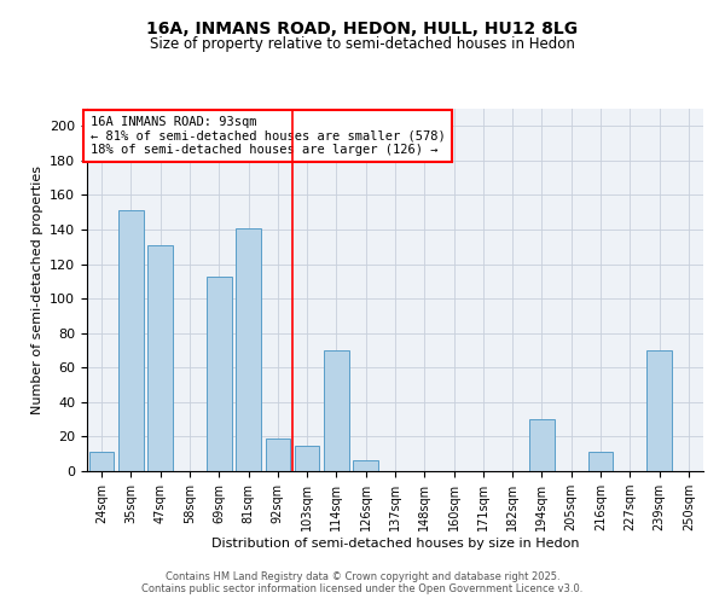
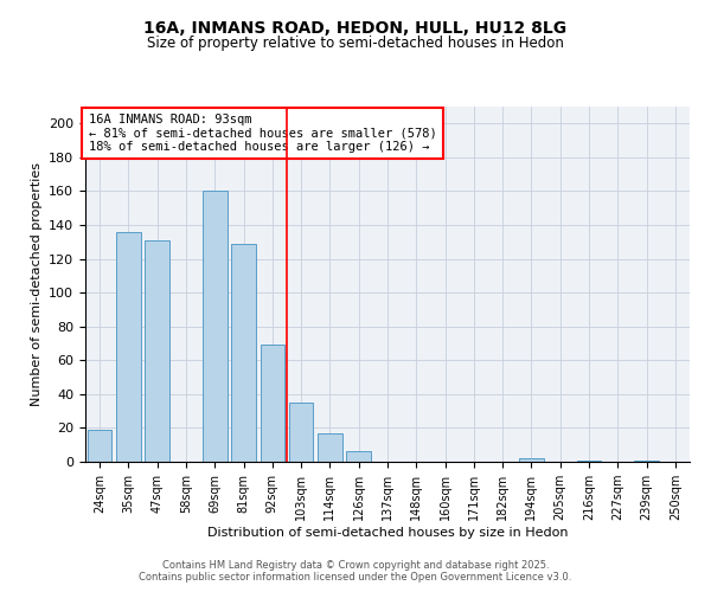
24sqm: 11 -> 19
35sqm: 151 -> 136
69sqm: 113 -> 160
81sqm: 141 -> 129
92sqm: 19 -> 69
103sqm: 15 -> 35
114sqm: 70 -> 17
194sqm: 30 -> 2
216sqm: 11 -> 1
239sqm: 70 -> 1
